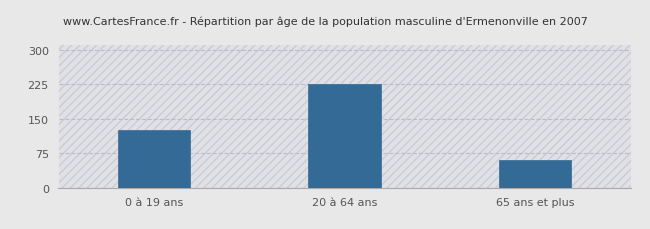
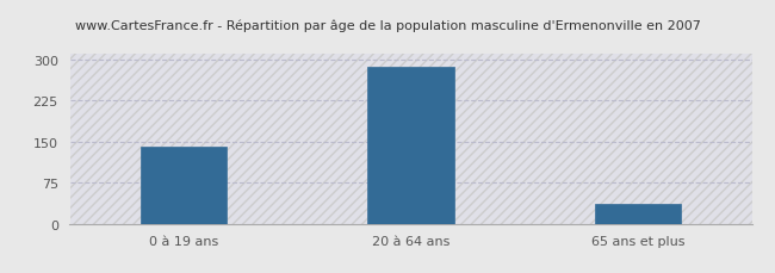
0 à 19 ans: 125 -> 140
20 à 64 ans: 225 -> 287
65 ans et plus: 60 -> 37
